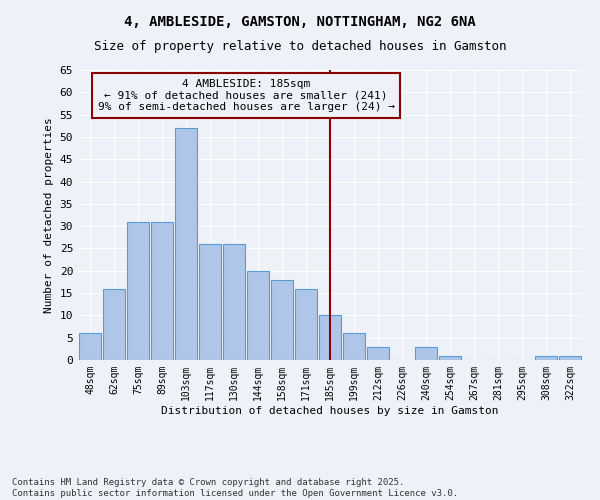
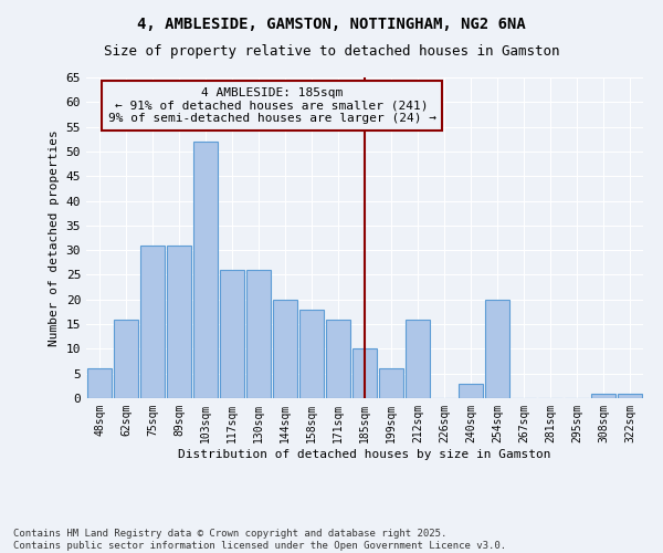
212sqm: 3 -> 16
254sqm: 1 -> 20
